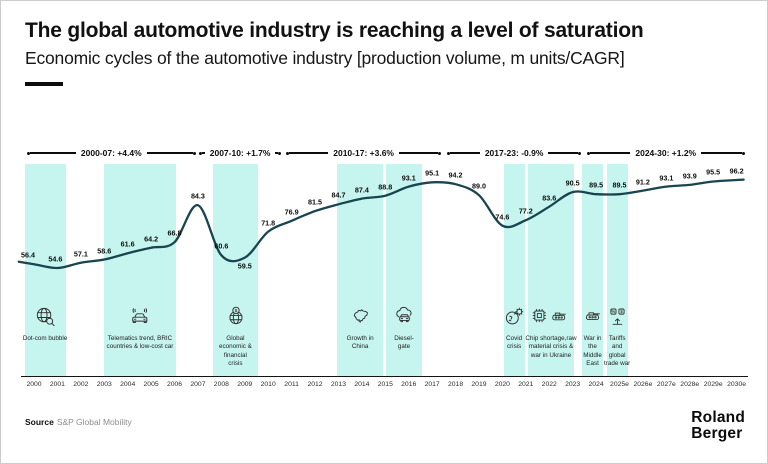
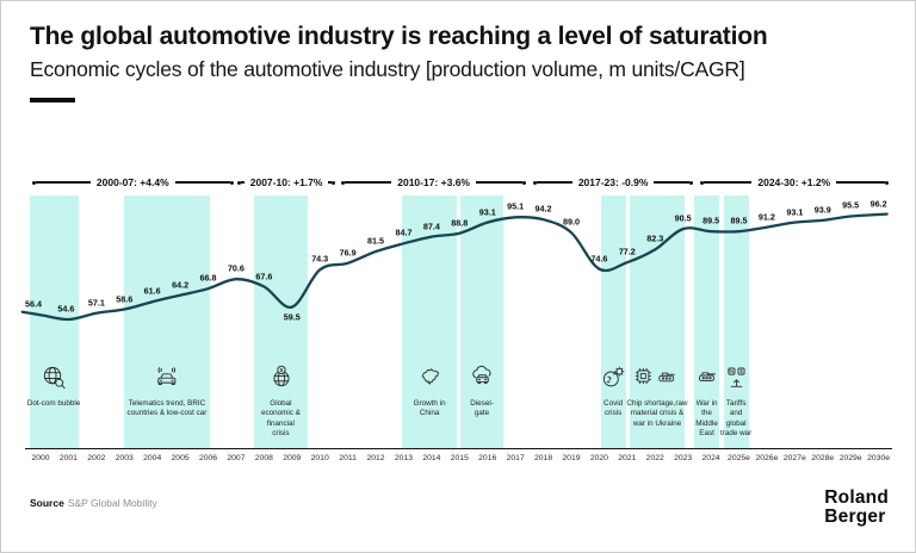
2007: 84.3 -> 70.6
2008: 60.6 -> 67.6
2010: 71.8 -> 74.3
2022: 83.6 -> 82.3
